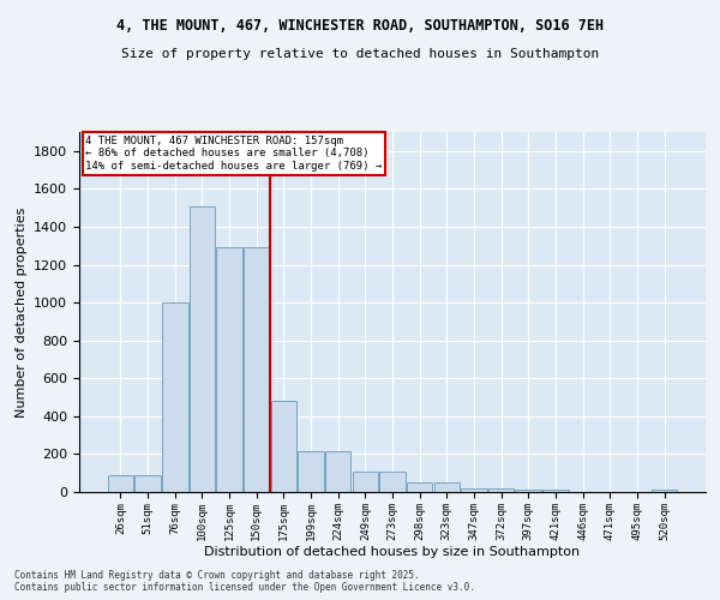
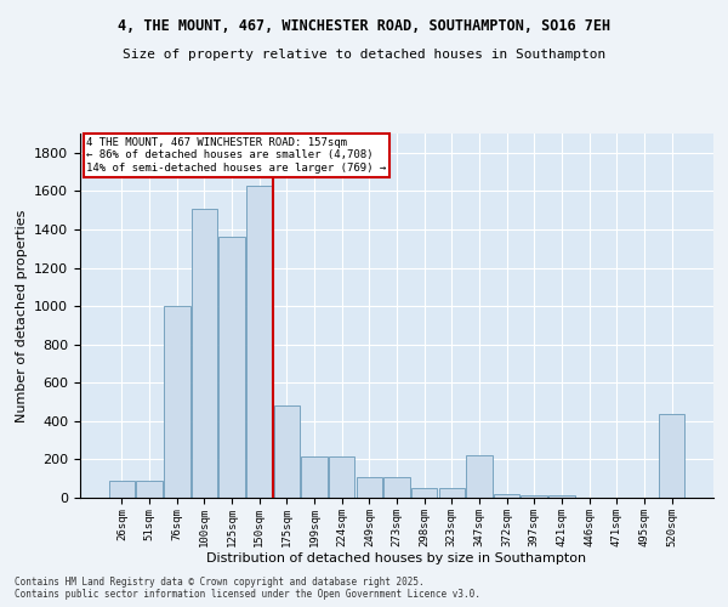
125sqm: 1290 -> 1360
150sqm: 1290 -> 1630
347sqm: 20 -> 220
520sqm: 20 -> 440
